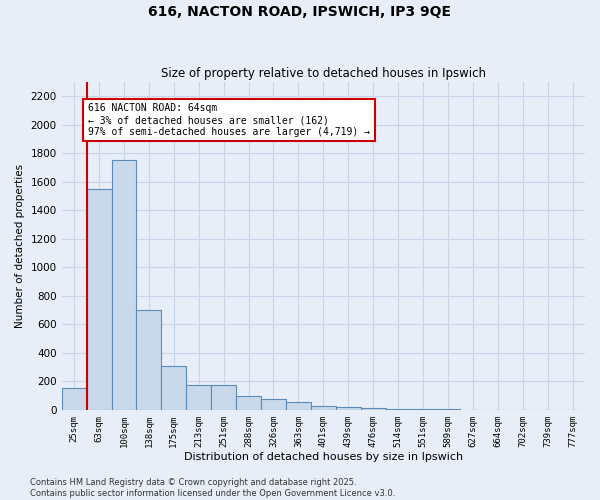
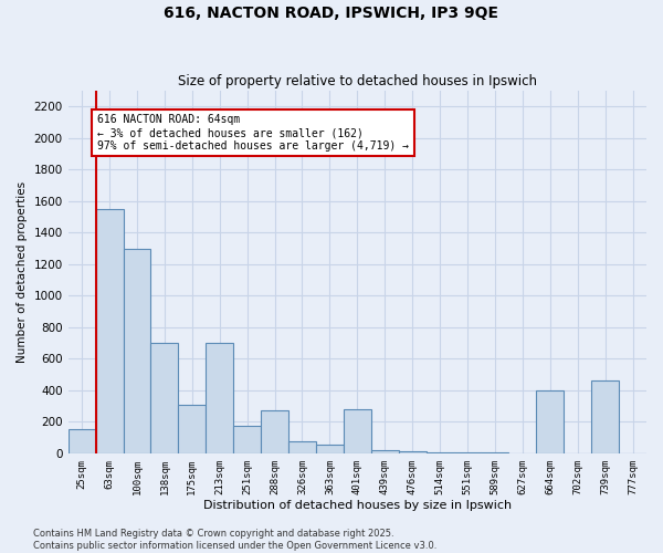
100sqm: 1750 -> 1300
213sqm: 180 -> 700
288sqm: 100 -> 270
401sqm: 30 -> 280
664sqm: 0 -> 400
739sqm: 0 -> 460
